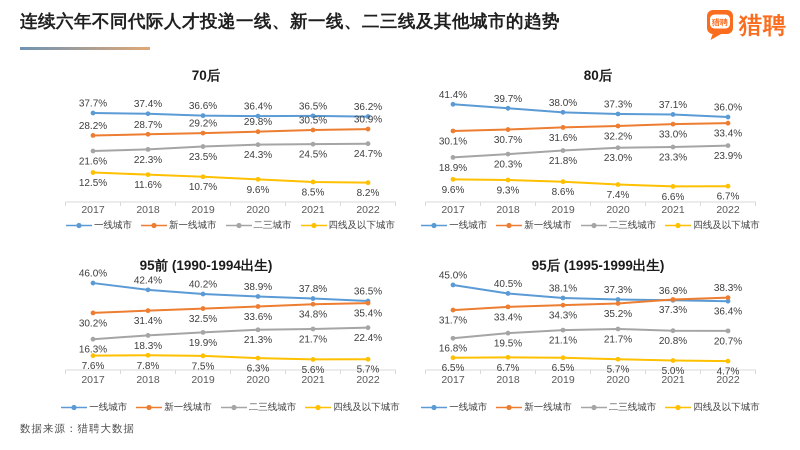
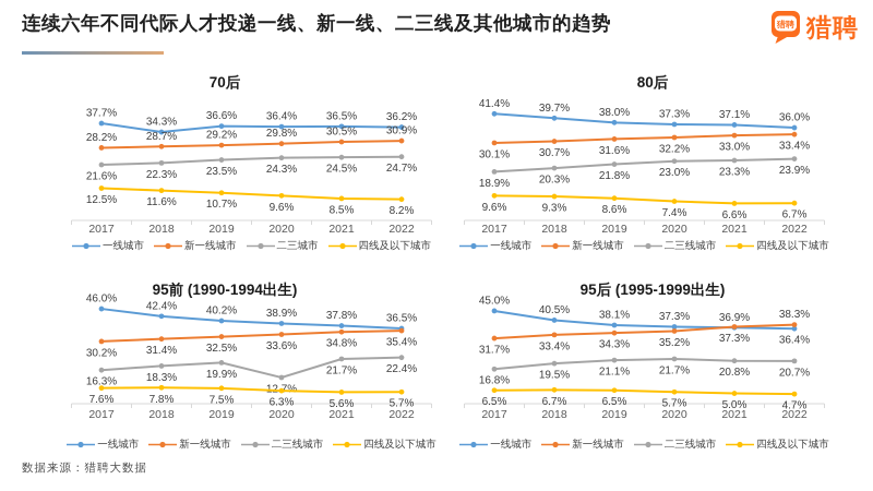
70后/一线城市/2018: 37.4% -> 34.3%
95前 (1990-1994出生)/二三线城市/2020: 21.3% -> 12.7%
